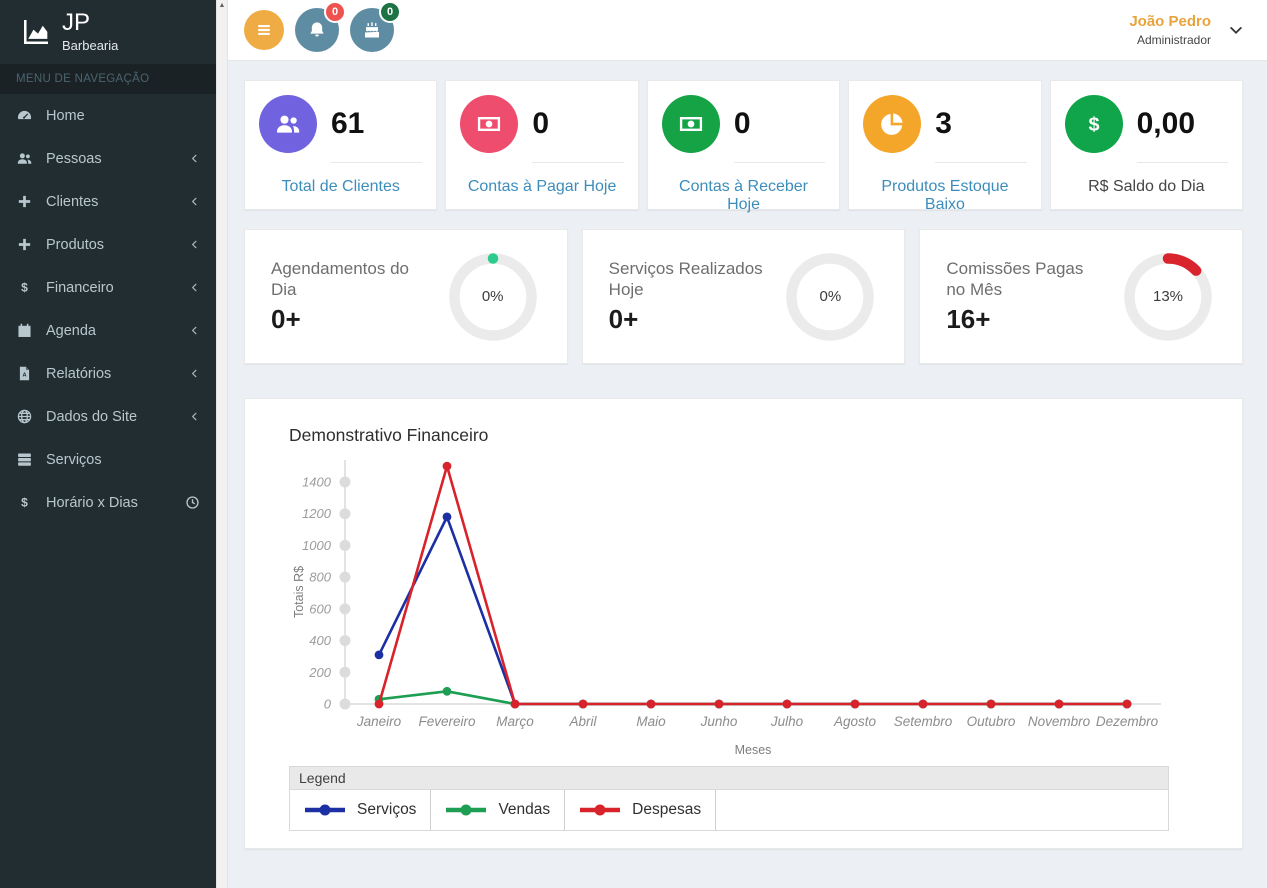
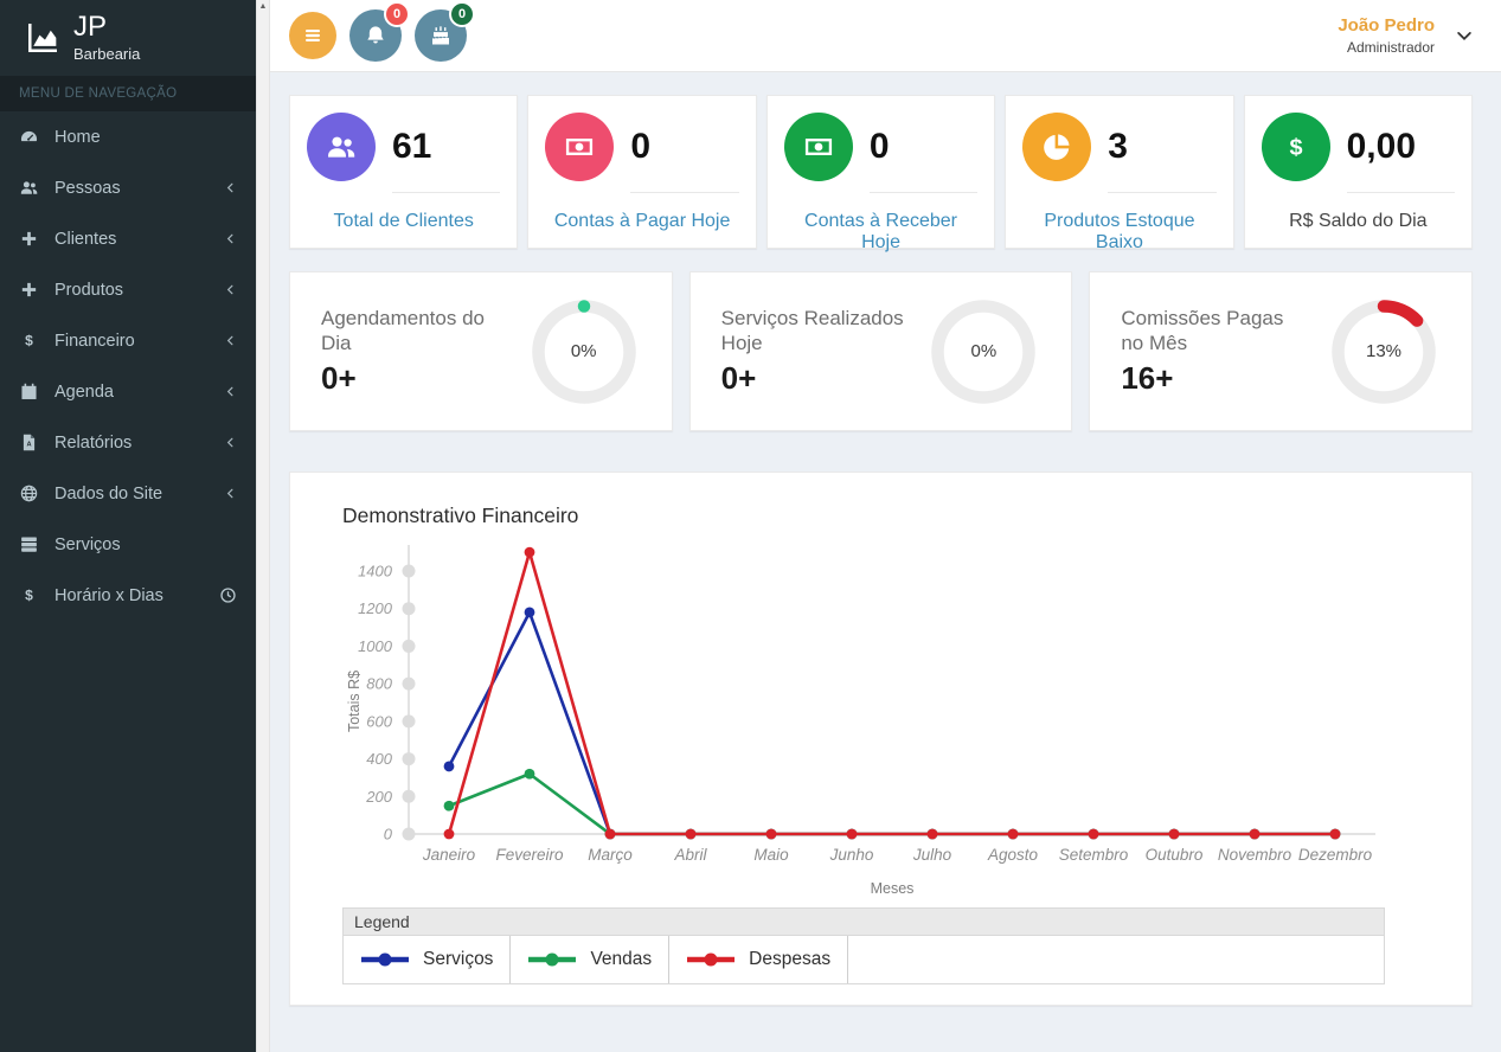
Serviços/Janeiro: 310 -> 360
Vendas/Janeiro: 30 -> 150
Vendas/Fevereiro: 80 -> 320
